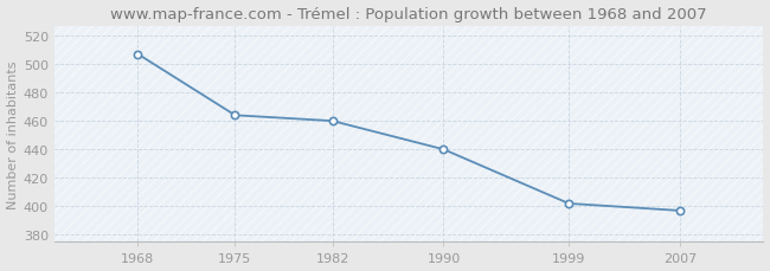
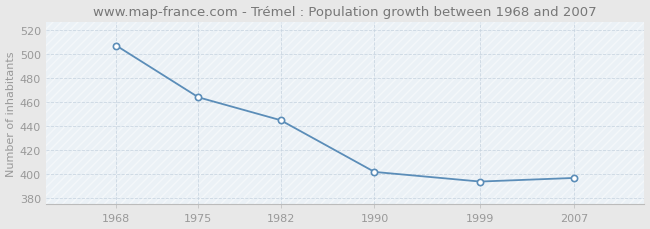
1982: 460 -> 445
1990: 440 -> 402
1999: 402 -> 394
